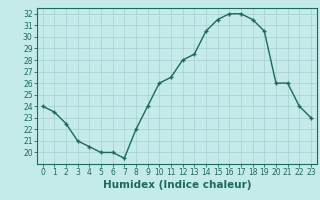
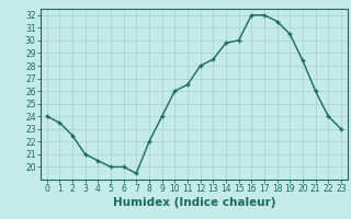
14: 30.5 -> 29.8
15: 31.5 -> 30.0
20: 26.0 -> 28.4
